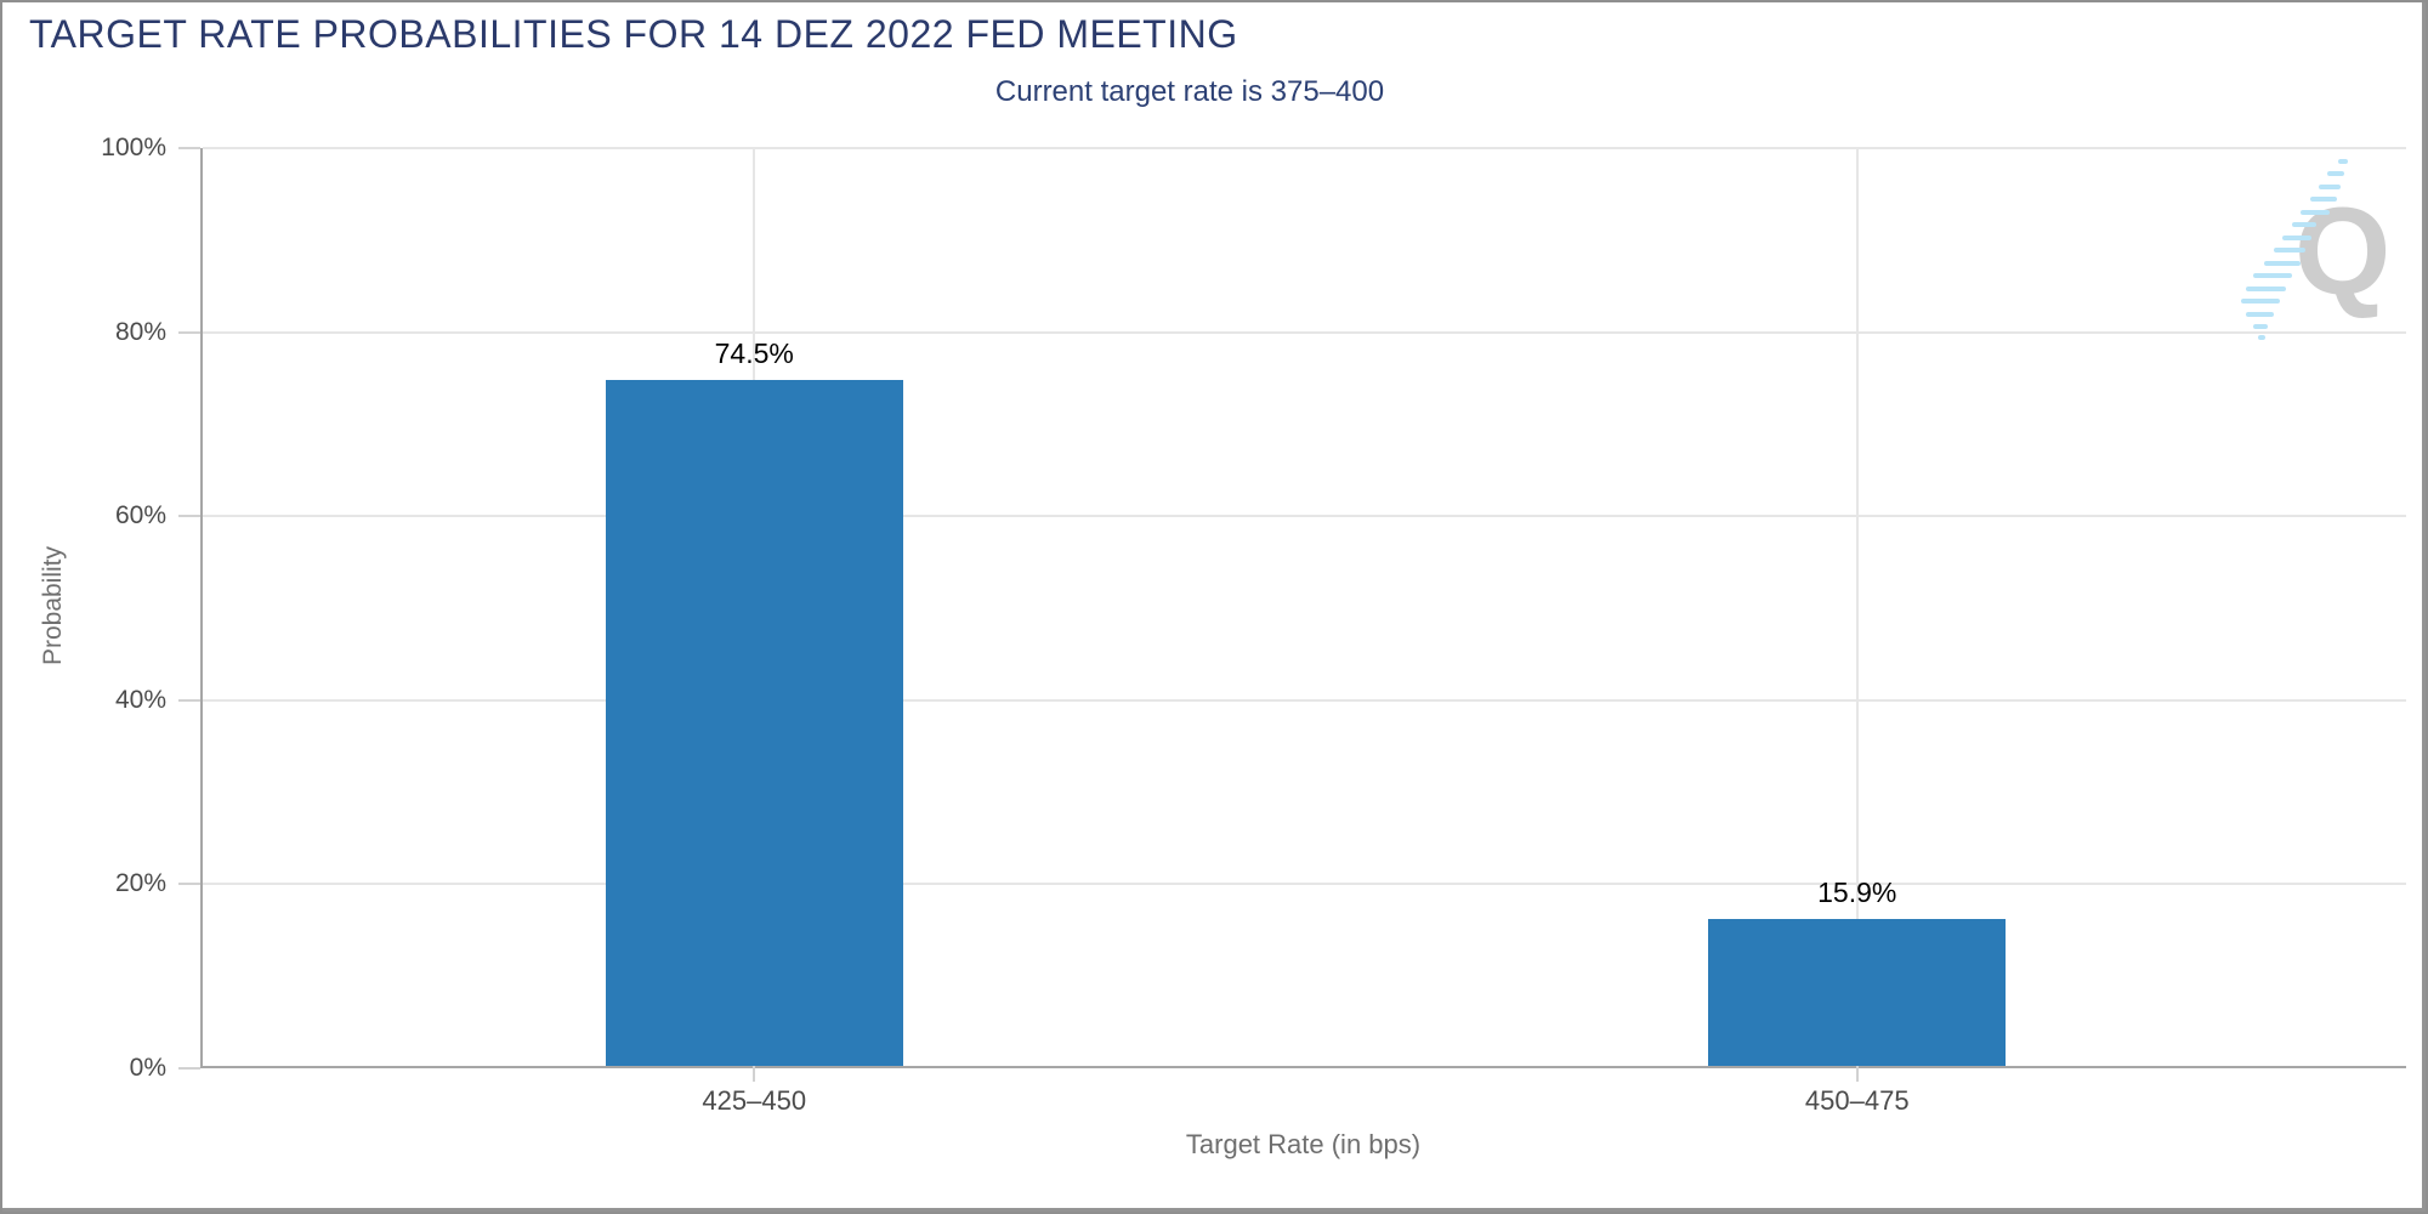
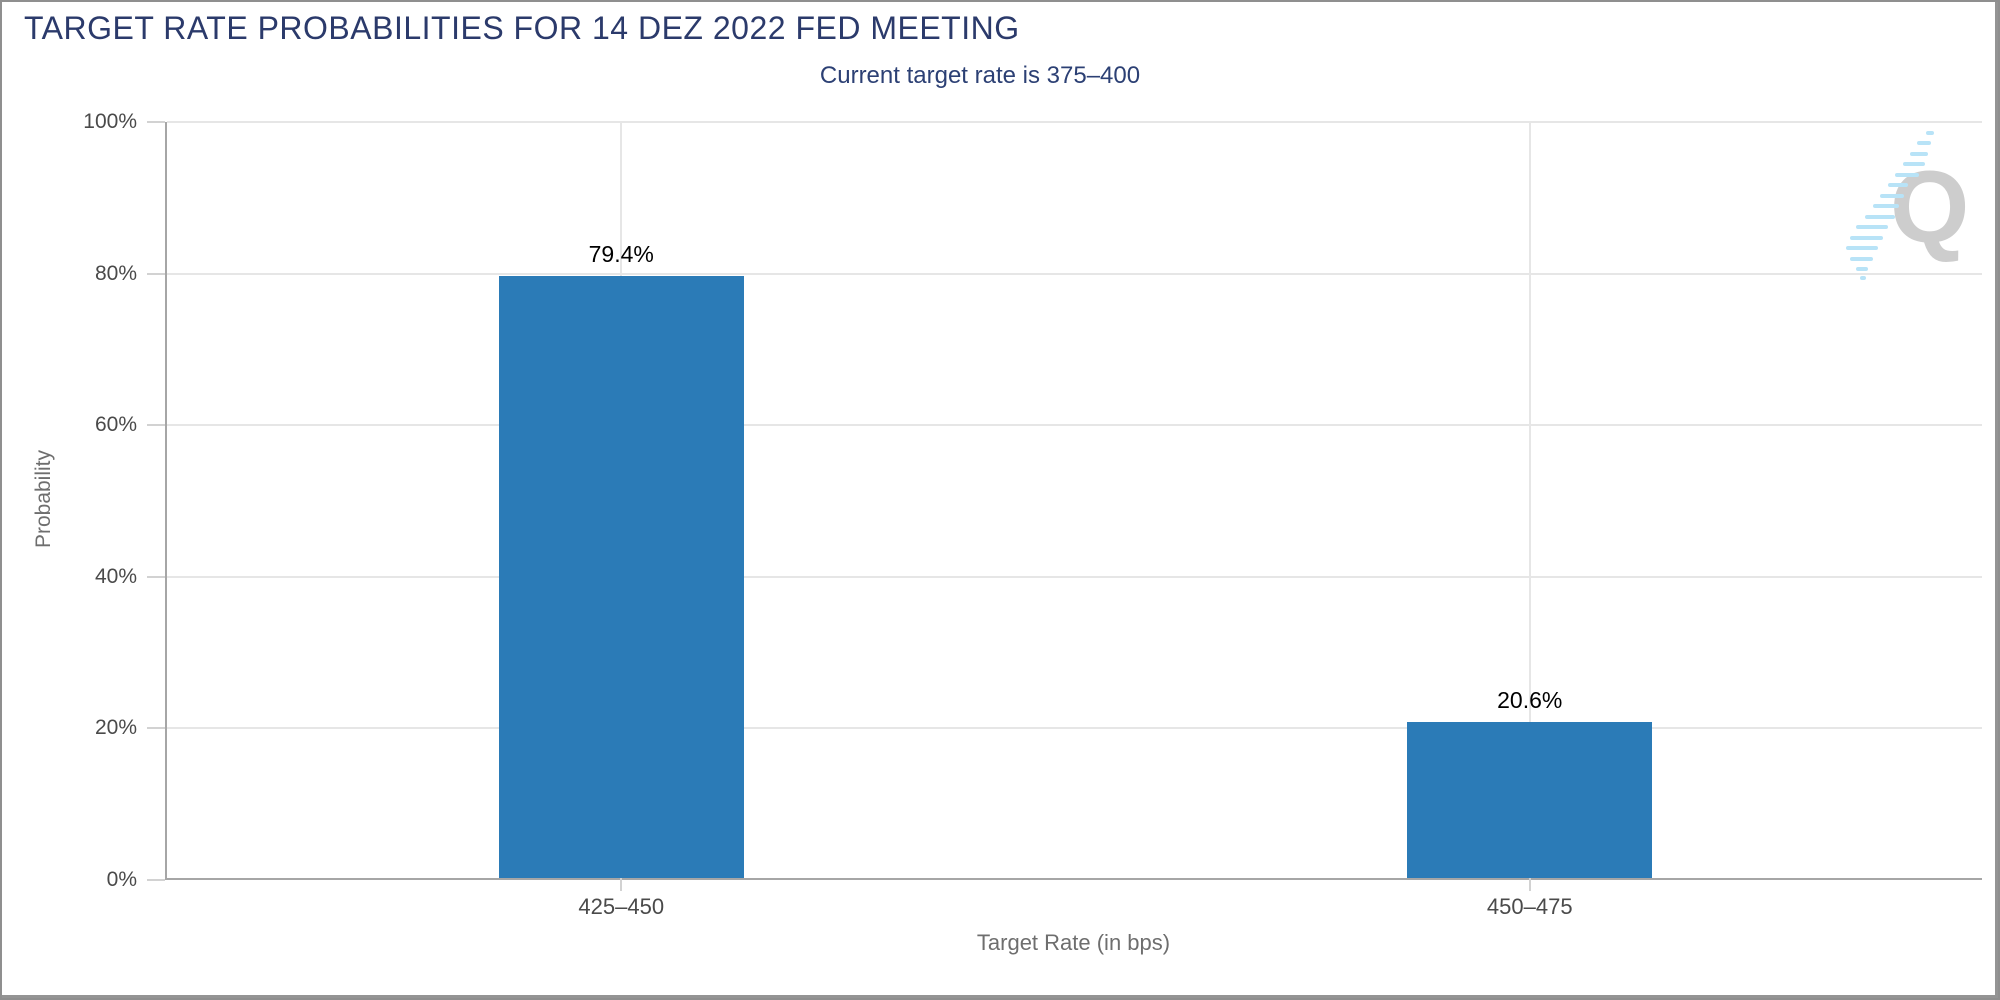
425–450: 74.5% -> 79.4%
450–475: 15.9% -> 20.6%
